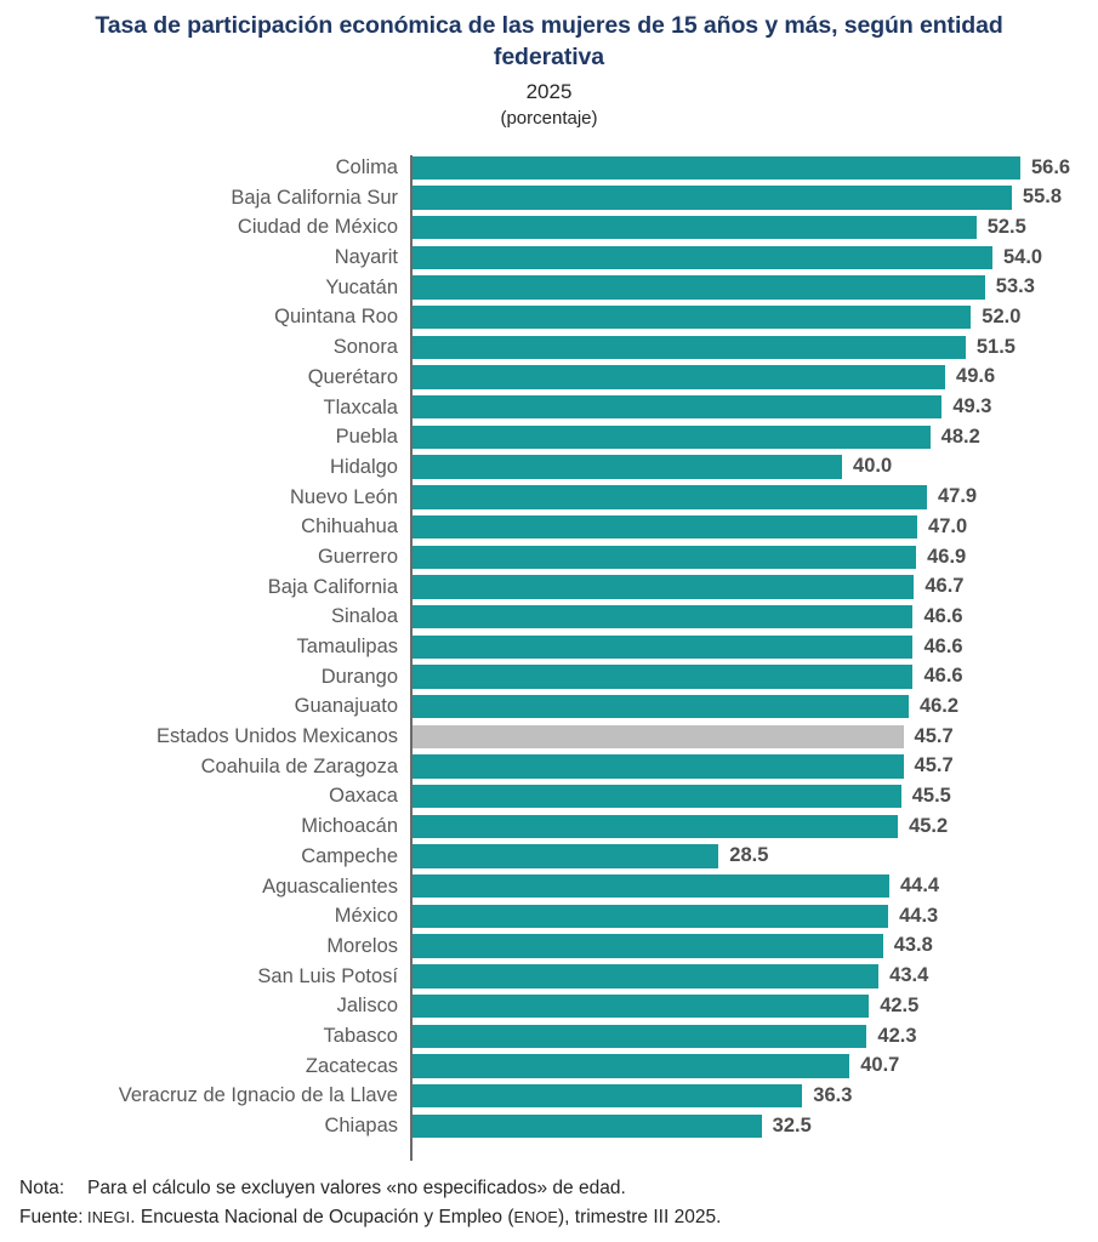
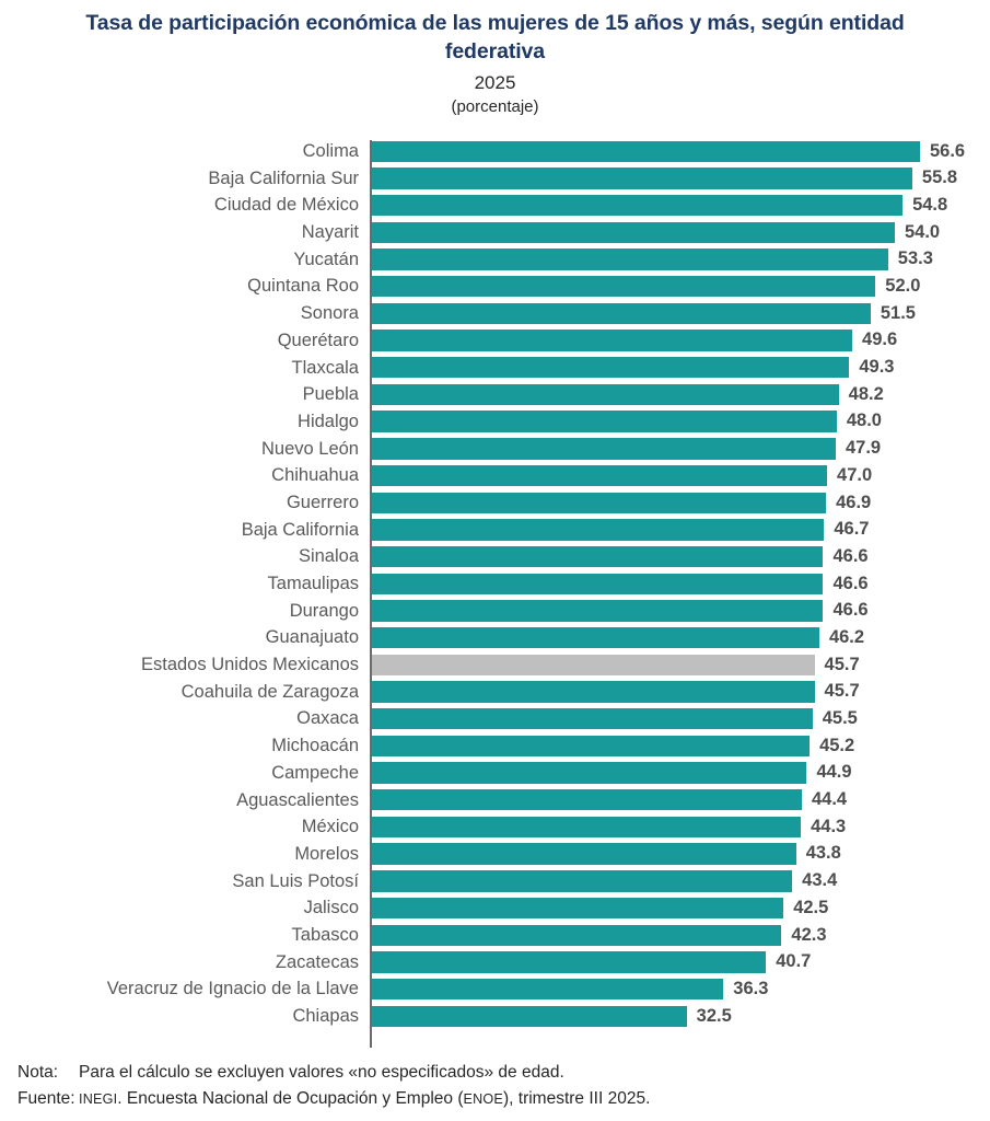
Ciudad de México: 52.5 -> 54.8
Hidalgo: 40.0 -> 48.0
Campeche: 28.5 -> 44.9
